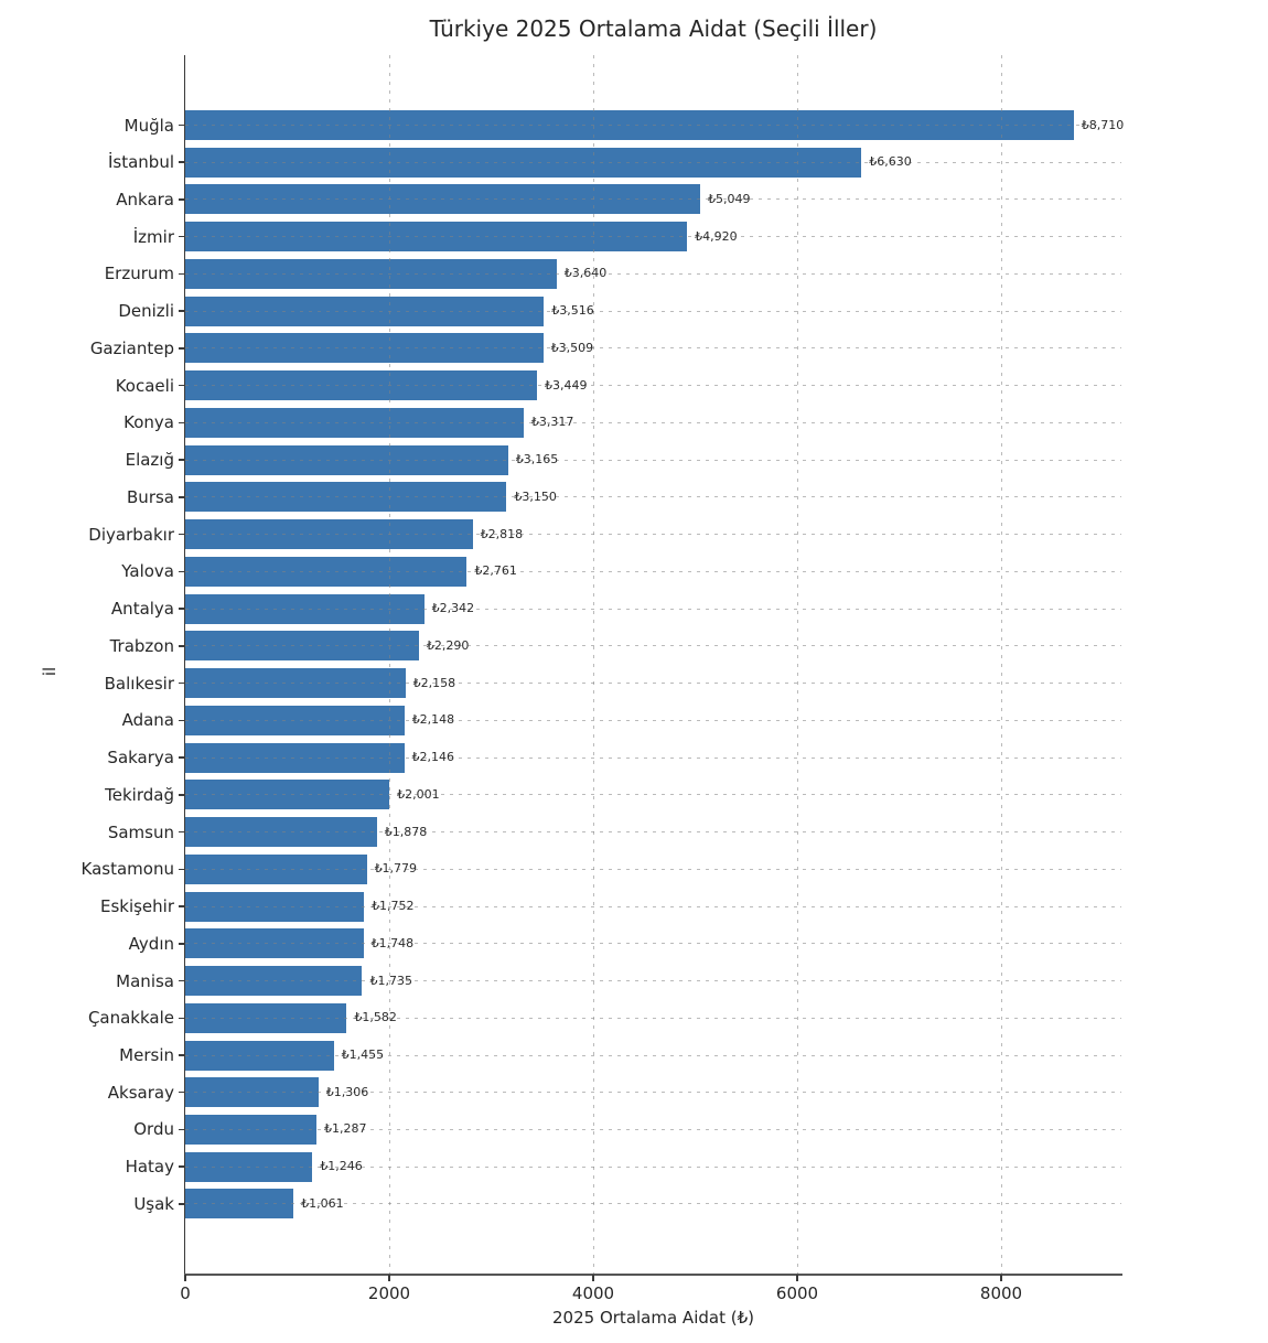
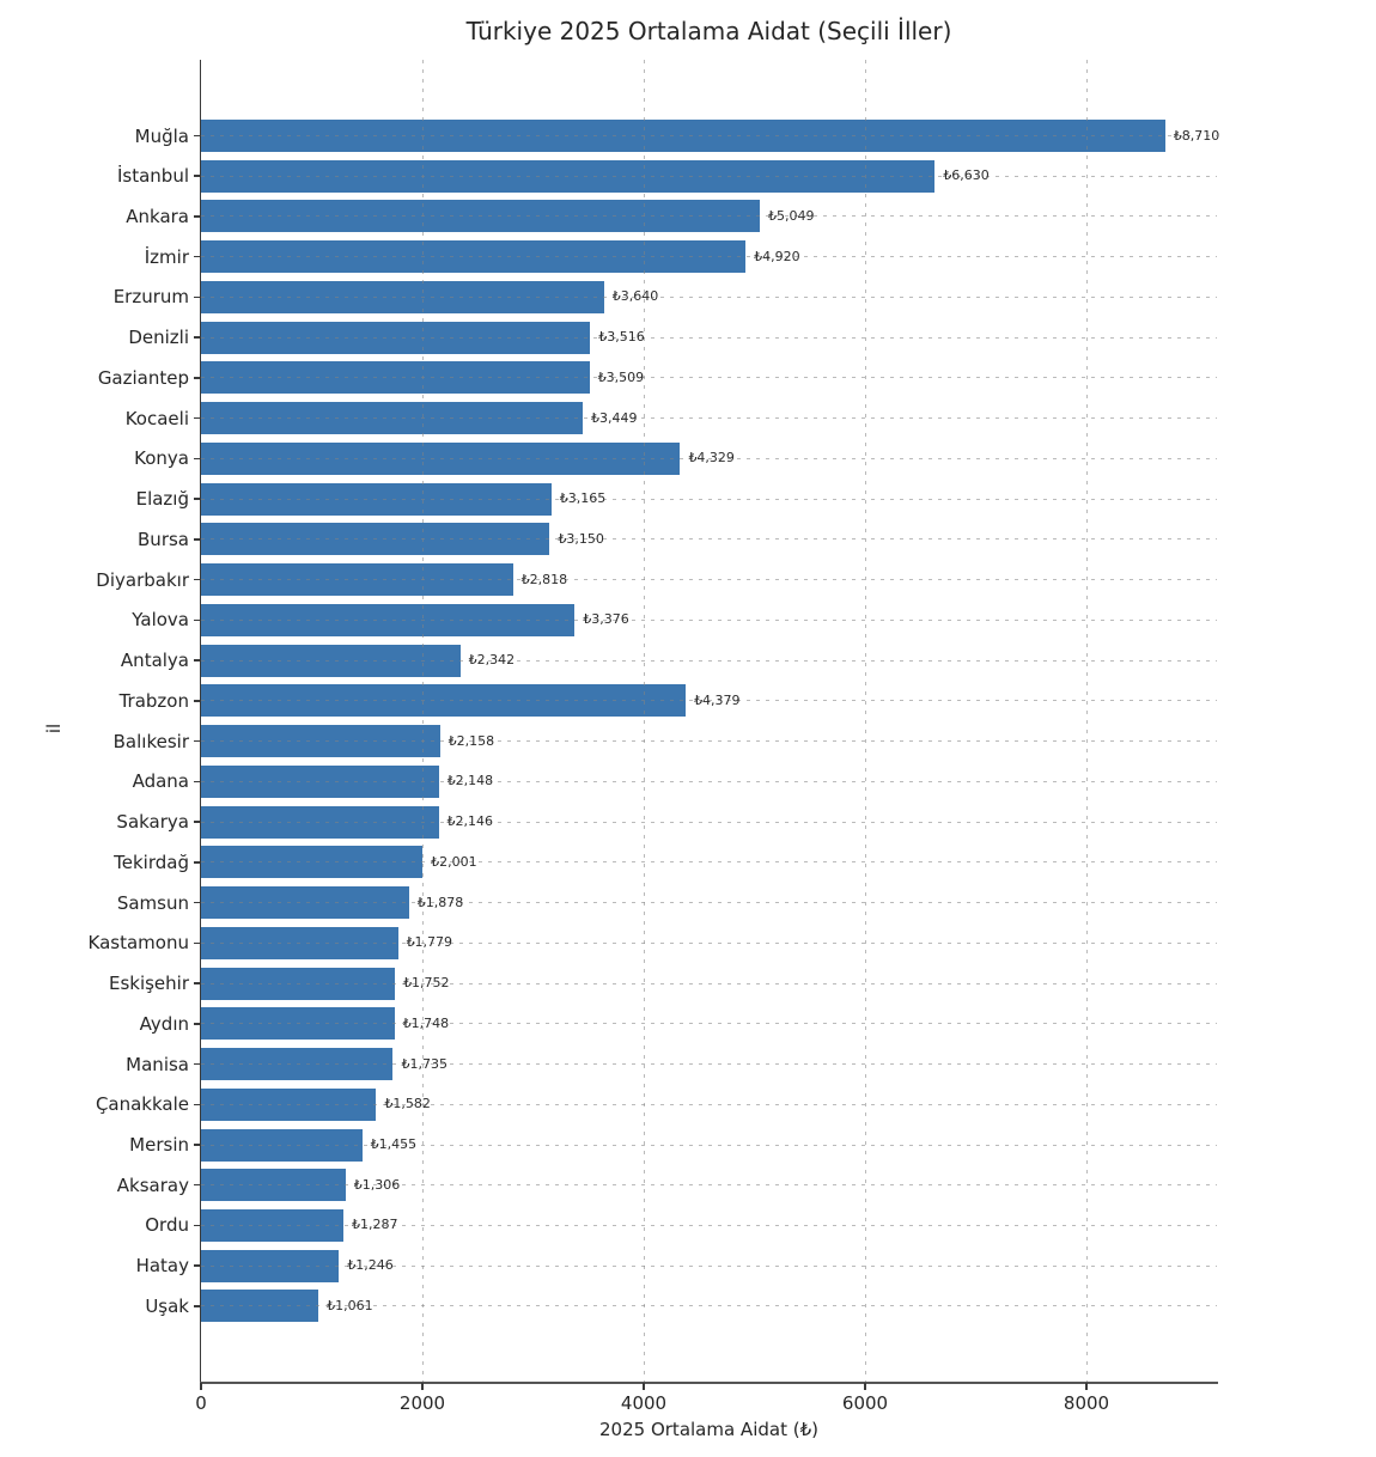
Konya: 3,317 -> 4,329
Yalova: 2,761 -> 3,376
Trabzon: 2,290 -> 4,379
